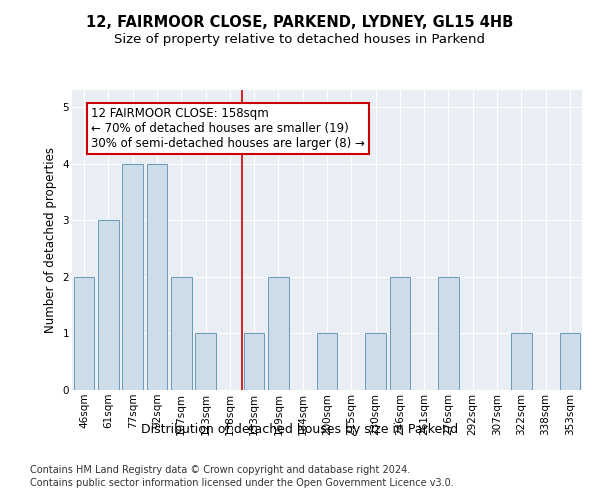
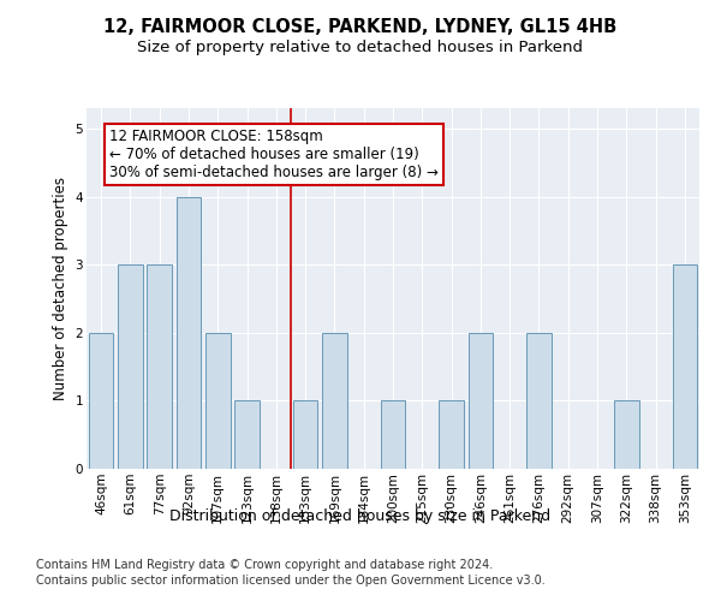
77sqm: 4 -> 3
353sqm: 1 -> 3
